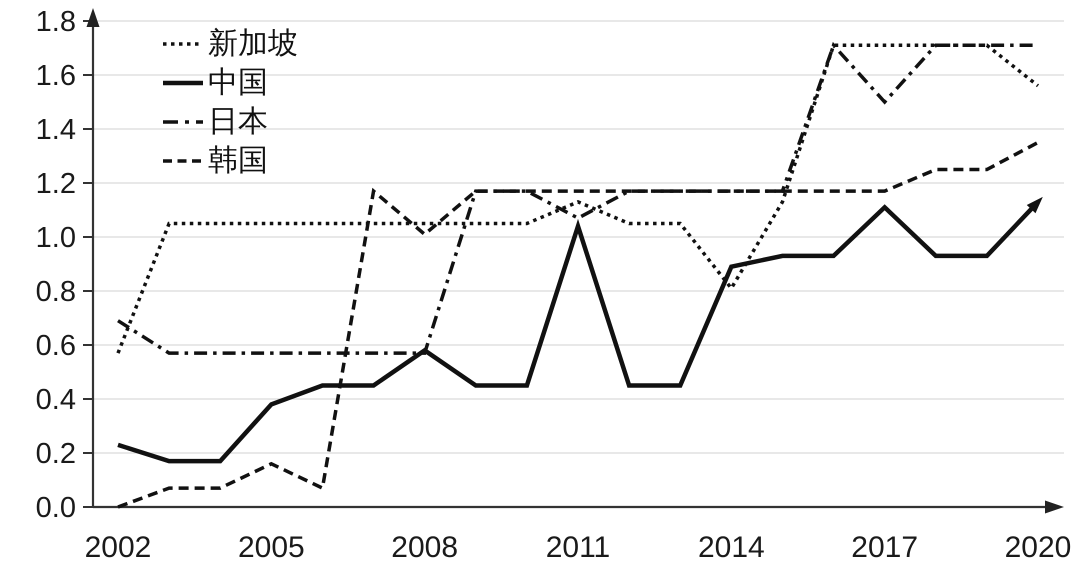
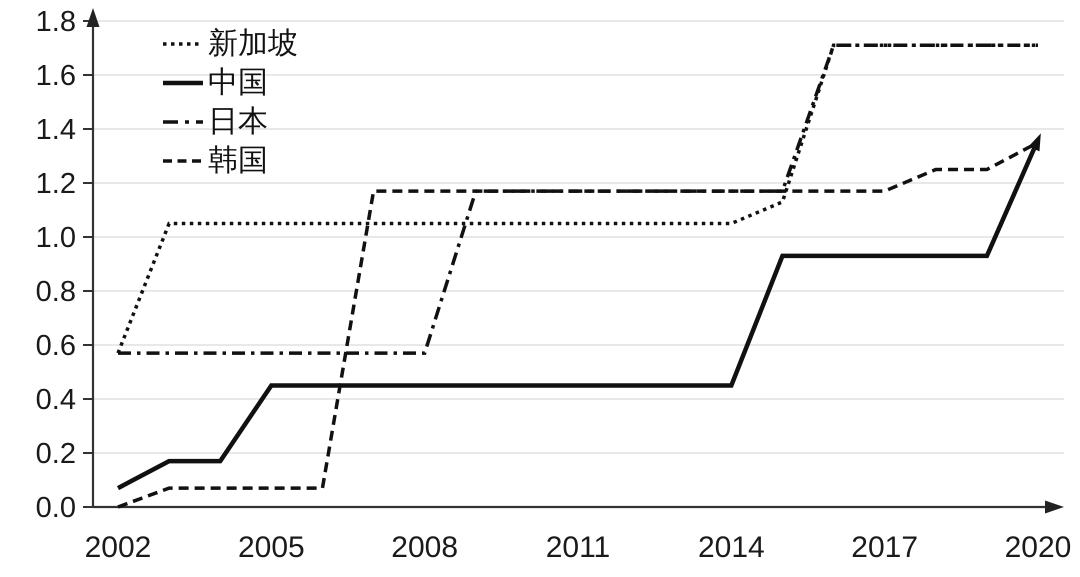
中国/2002: 0.23 -> 0.07
日本/2002: 0.69 -> 0.57
中国/2005: 0.38 -> 0.45
韩国/2005: 0.16 -> 0.07
中国/2008: 0.58 -> 0.45
韩国/2008: 1.01 -> 1.17
新加坡/2011: 1.13 -> 1.05
中国/2011: 1.04 -> 0.45
日本/2011: 1.07 -> 1.17
新加坡/2014: 0.81 -> 1.05
中国/2014: 0.89 -> 0.45
中国/2017: 1.11 -> 0.93
日本/2017: 1.50 -> 1.71
新加坡/2020: 1.56 -> 1.71
中国/2020: 1.13 -> 1.36
